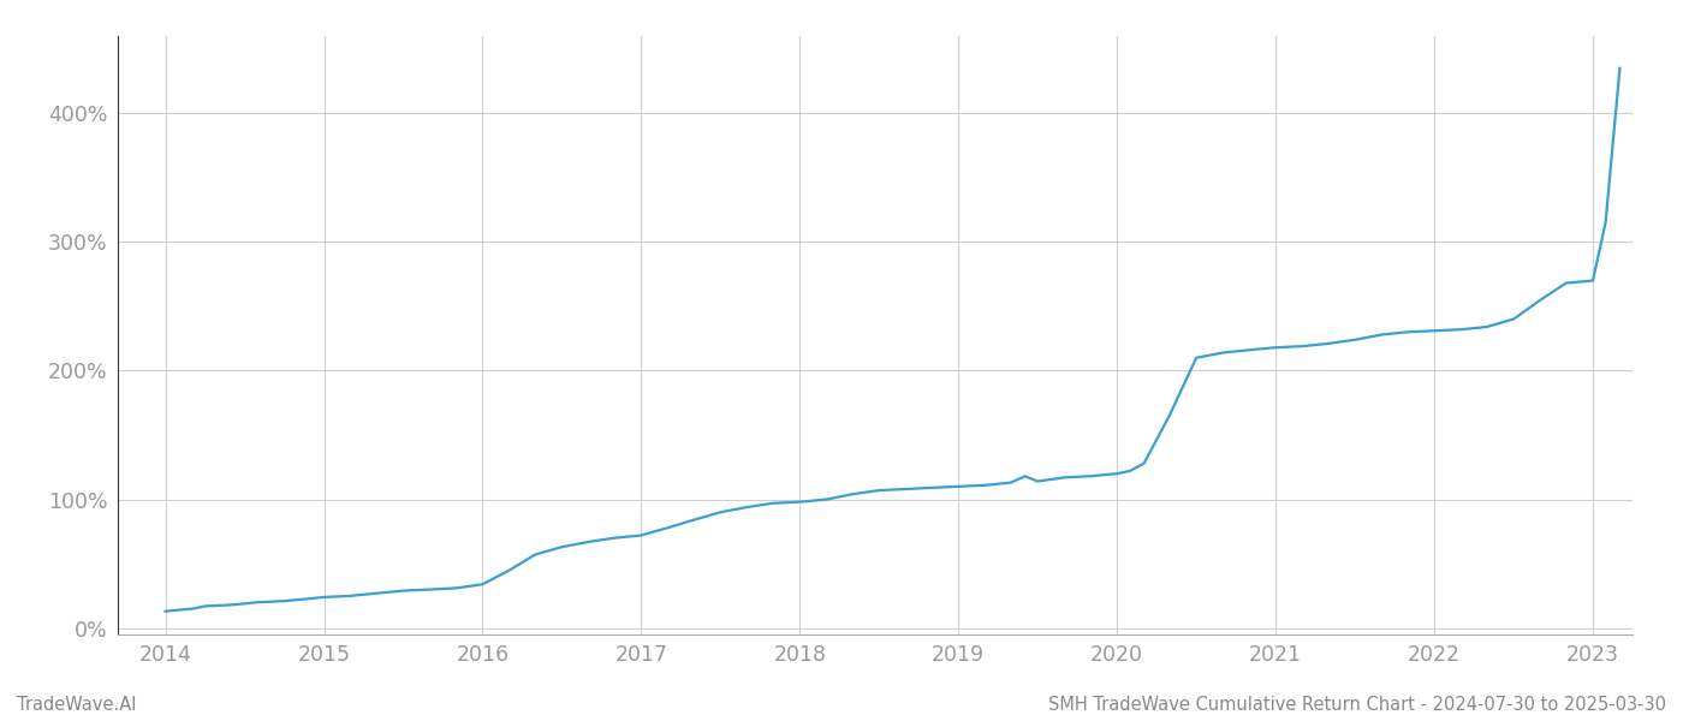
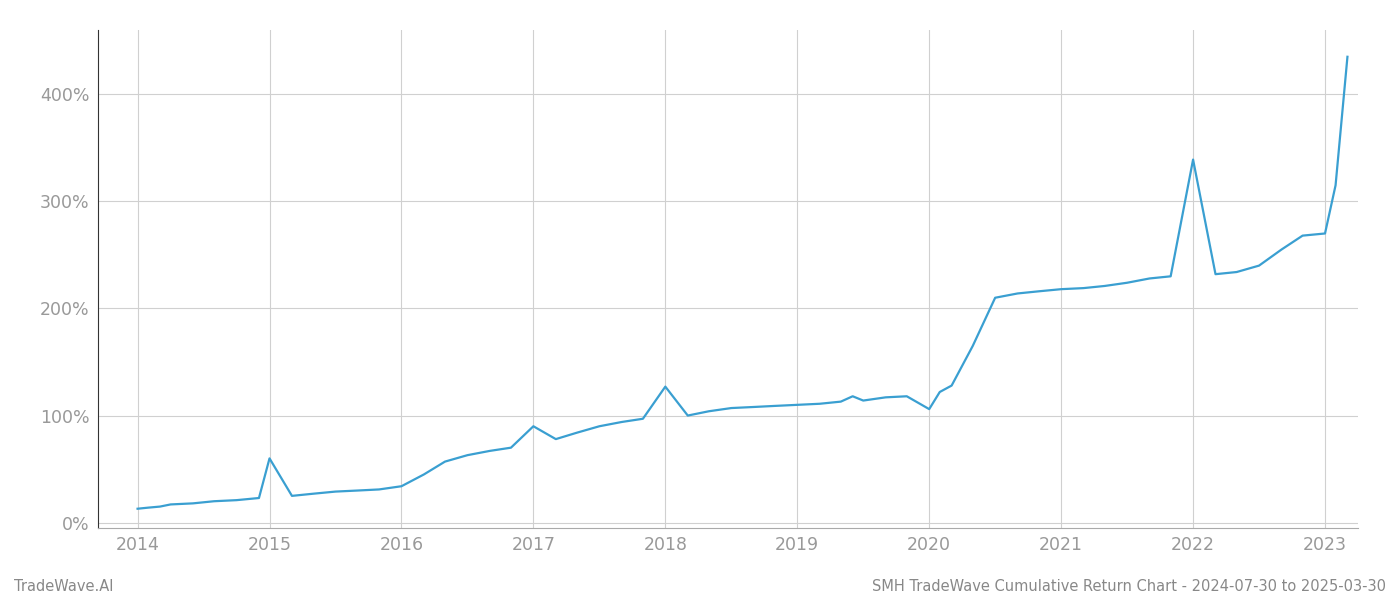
2015: 24% -> 60%
2017: 72% -> 90%
2018: 98% -> 127%
2020: 120% -> 106%
2022: 231% -> 339%
